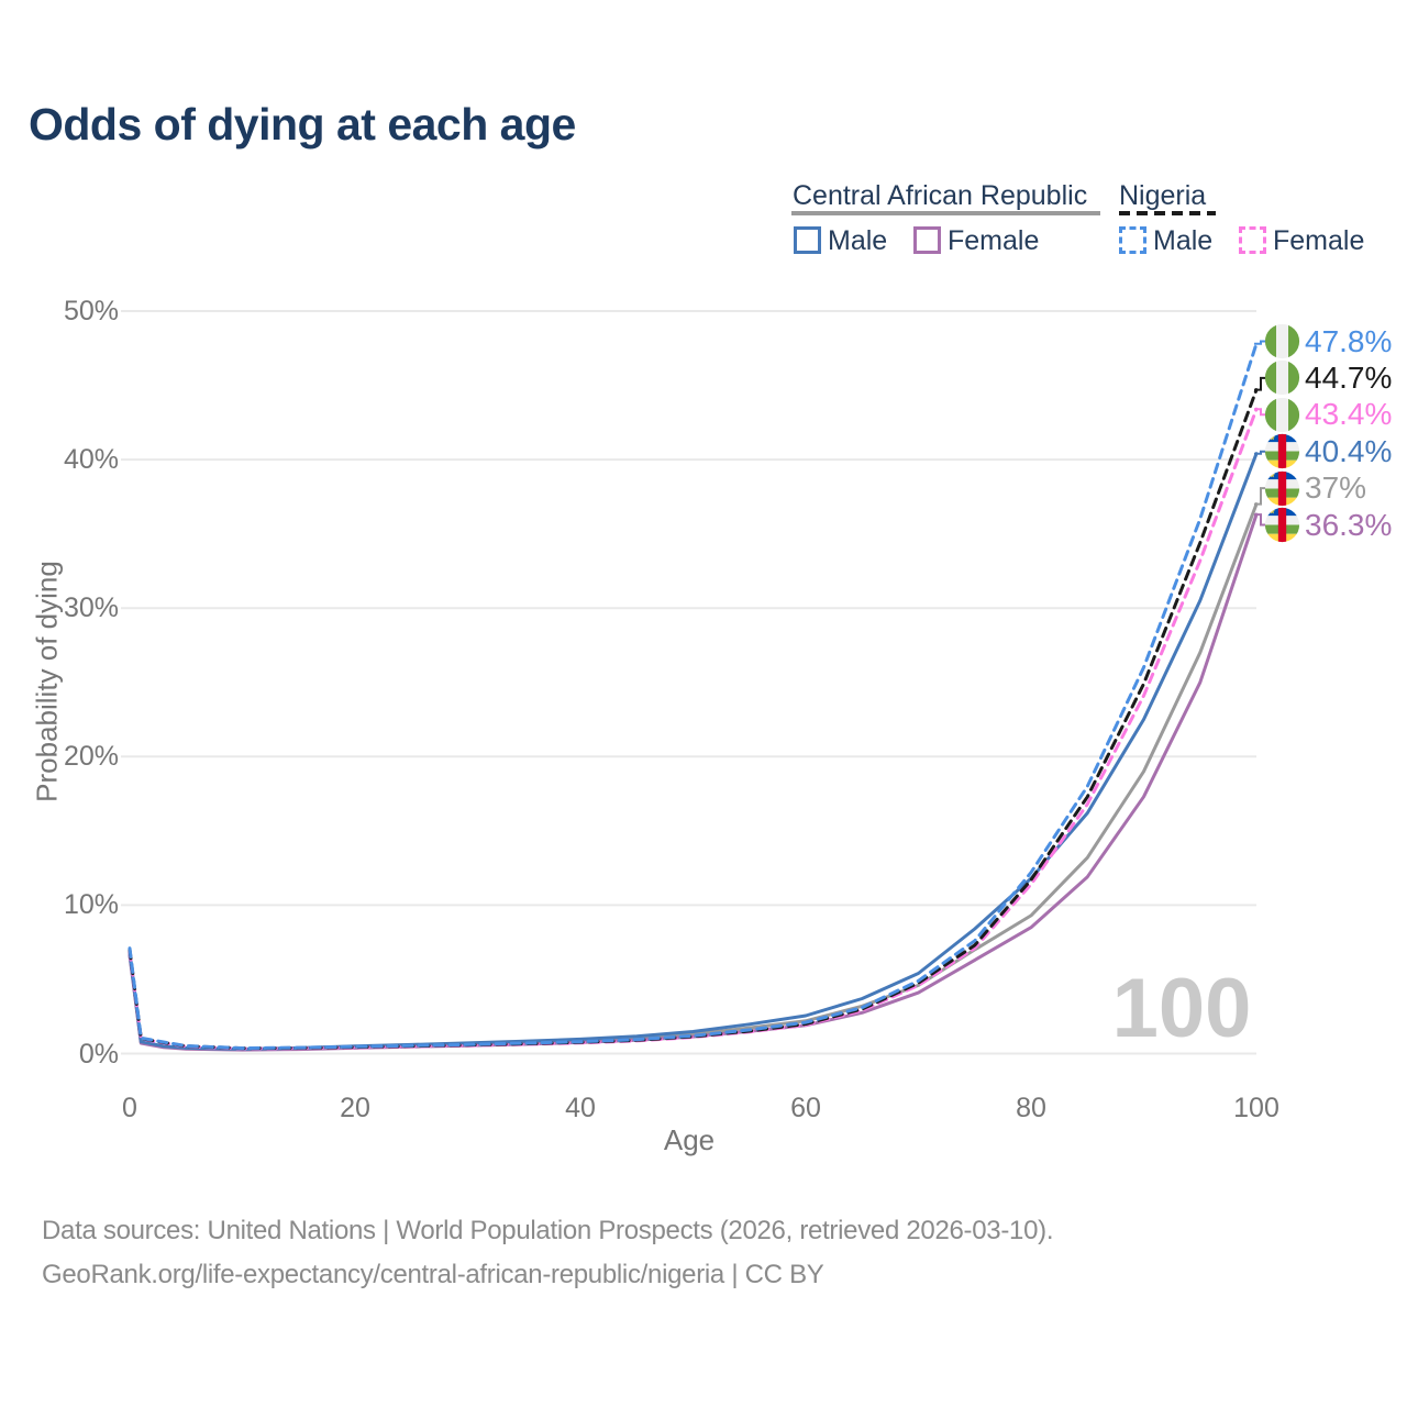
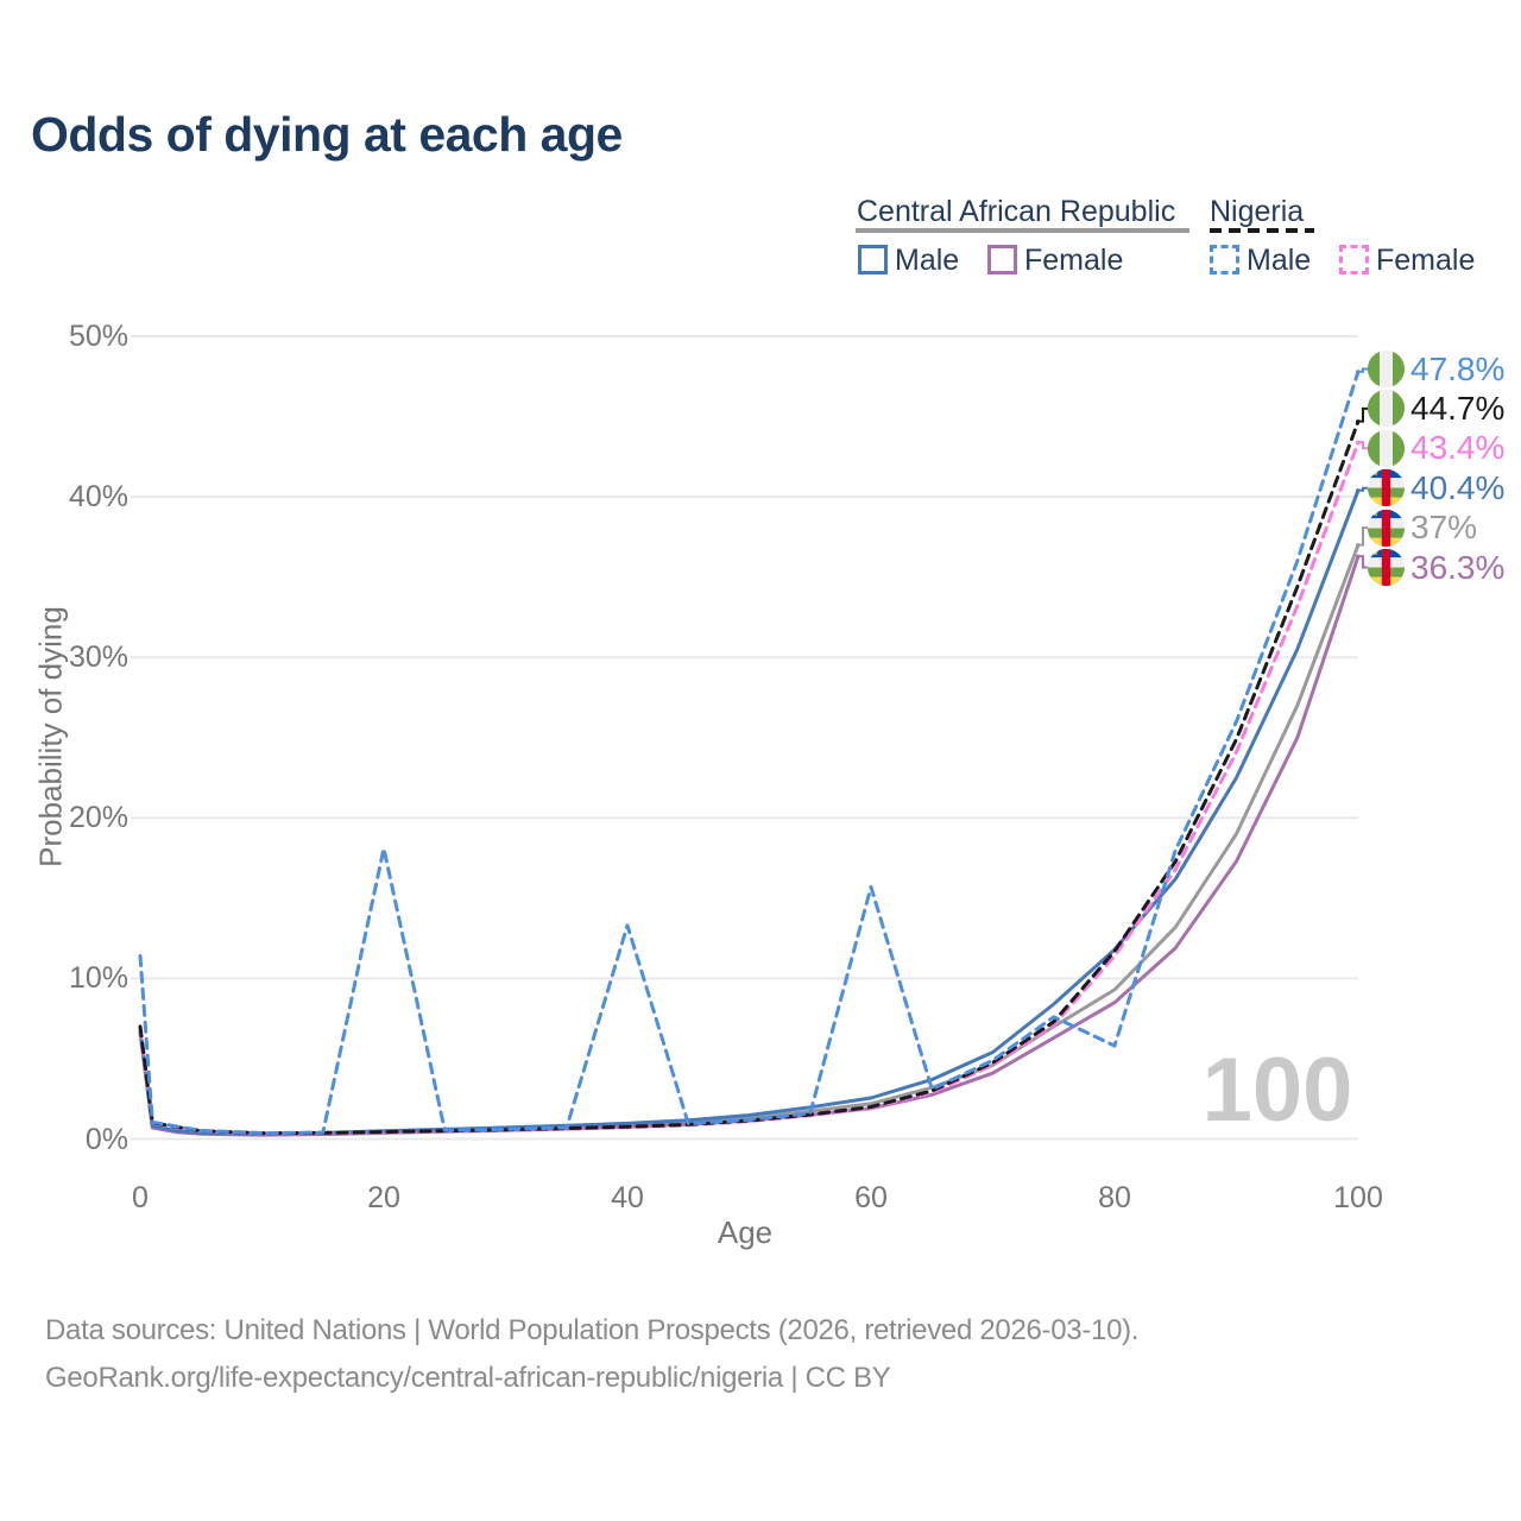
Nigeria Male/0: 7.1% -> 11.4%
Nigeria Male/20: 0.5% -> 18.1%
Nigeria Male/40: 0.8% -> 13.3%
Nigeria Male/60: 2.1% -> 15.7%
Nigeria Male/80: 12.2% -> 5.8%
